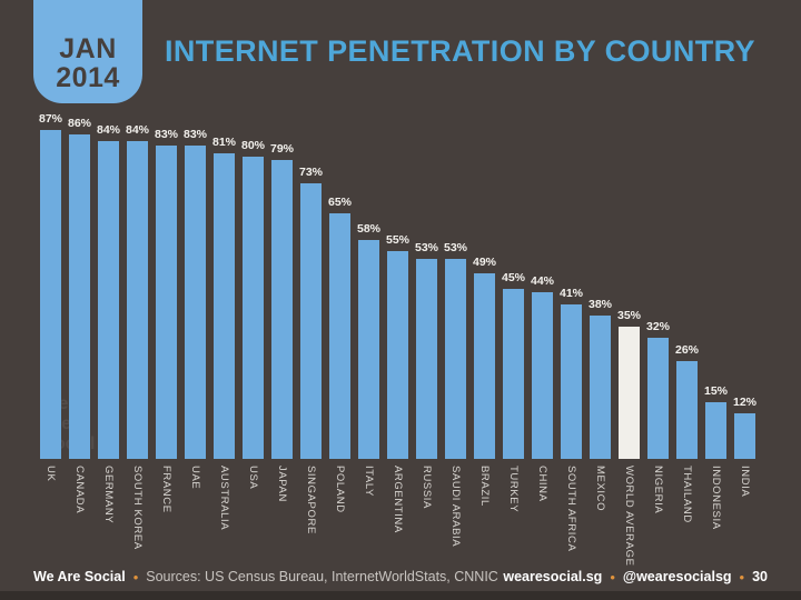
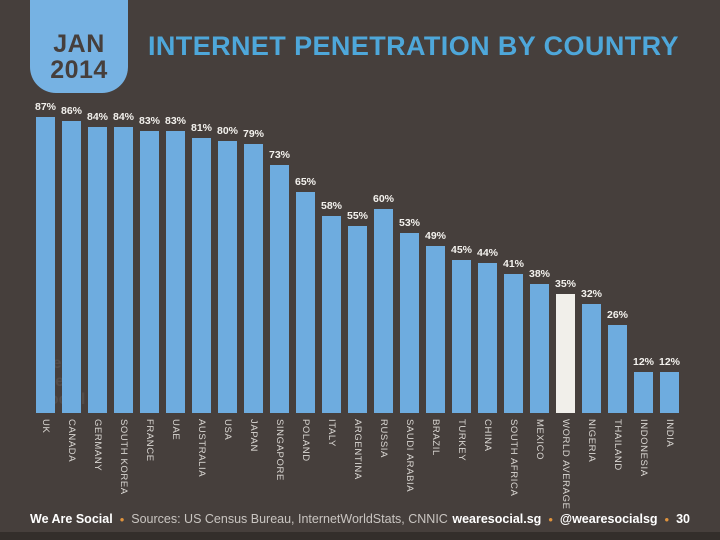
RUSSIA: 53% -> 60%
INDONESIA: 15% -> 12%
